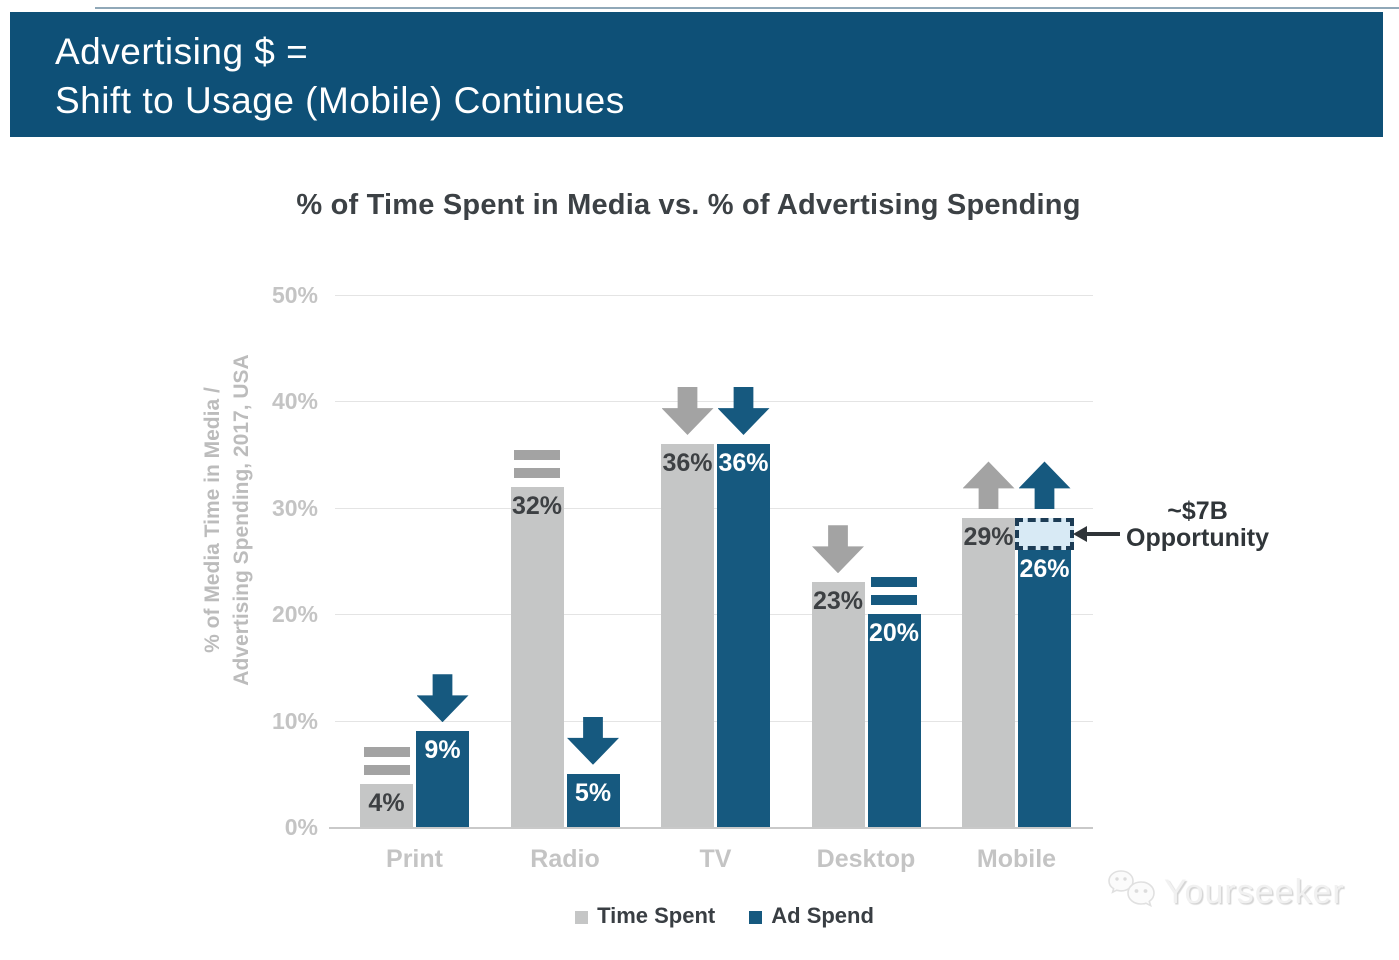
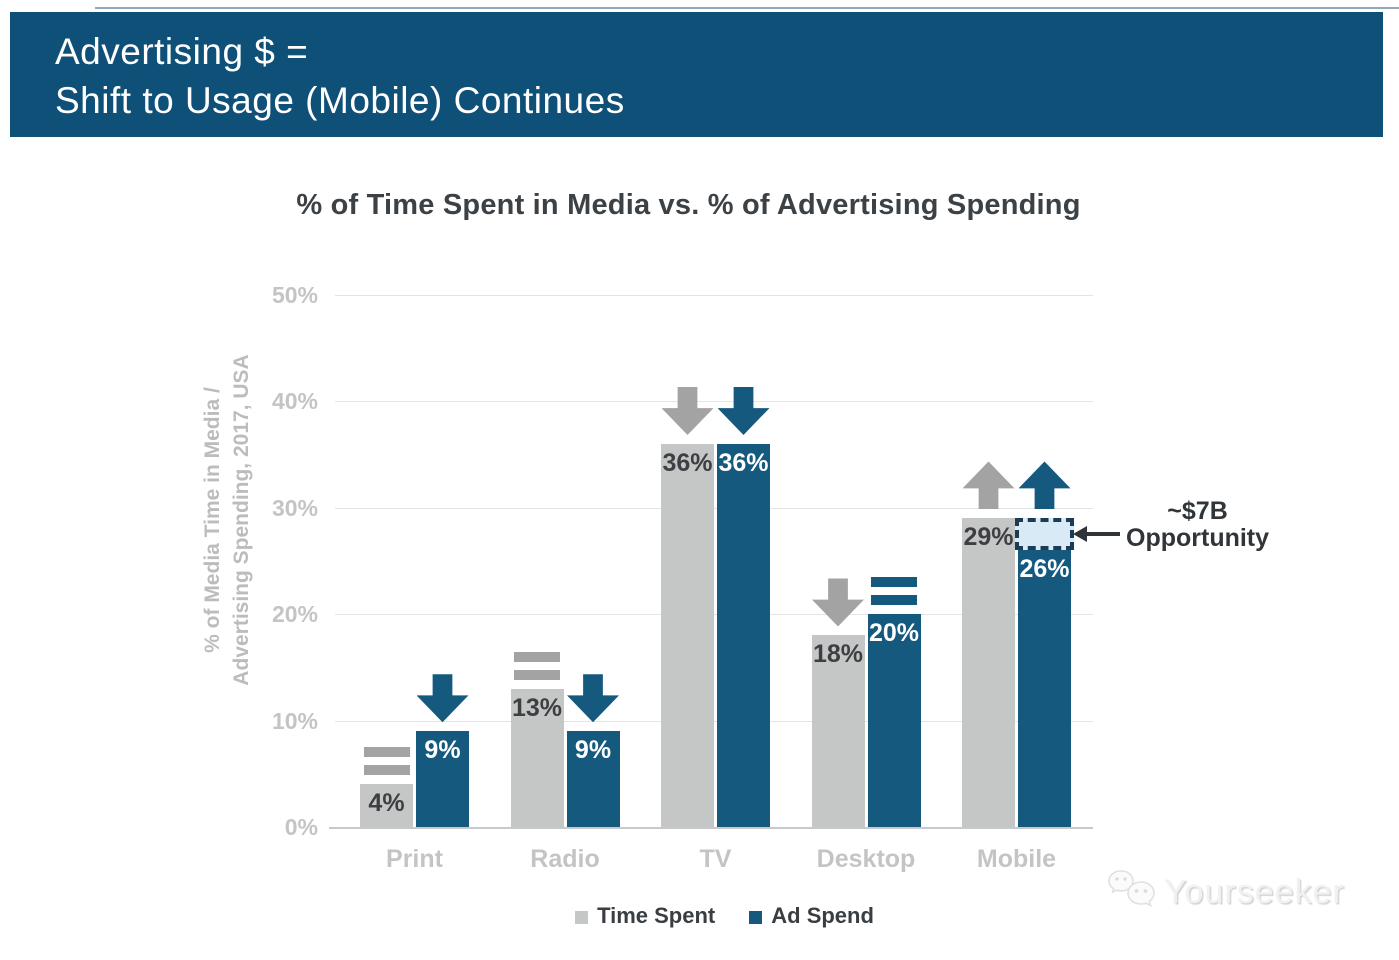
Time Spent/Radio: 32% -> 13%
Ad Spend/Radio: 5% -> 9%
Time Spent/Desktop: 23% -> 18%
